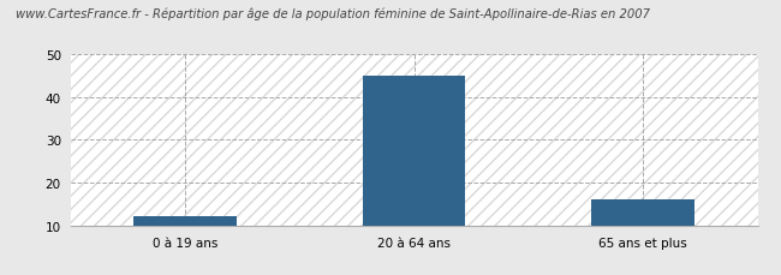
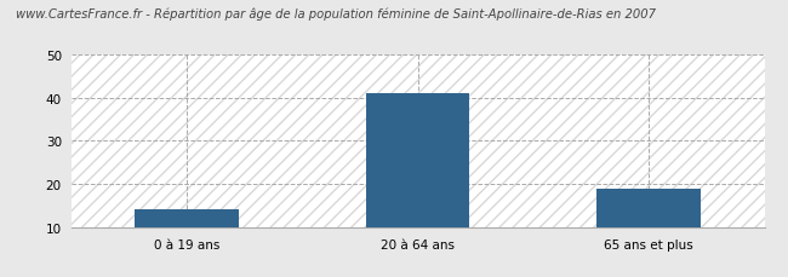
0 à 19 ans: 12 -> 14
20 à 64 ans: 45 -> 41
65 ans et plus: 16 -> 19
